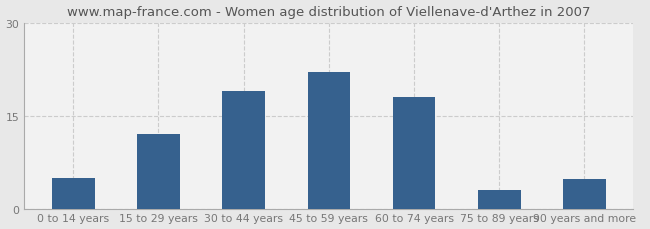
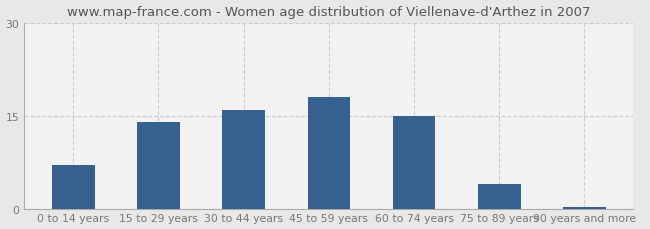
0 to 14 years: 5.0 -> 7.0
15 to 29 years: 12.0 -> 14.0
30 to 44 years: 19.0 -> 16.0
45 to 59 years: 22.0 -> 18.0
60 to 74 years: 18.0 -> 15.0
75 to 89 years: 3.0 -> 4.0
90 years and more: 4.8 -> 0.3
